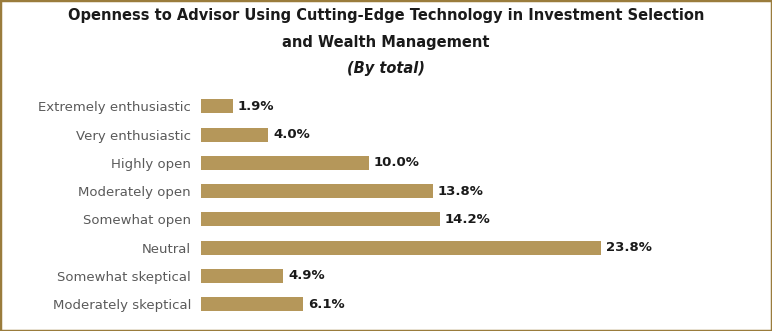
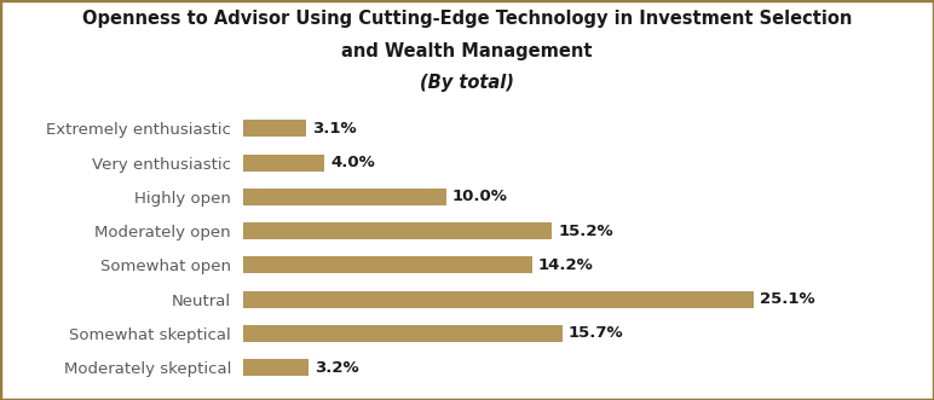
Extremely enthusiastic: 1.9% -> 3.1%
Moderately open: 13.8% -> 15.2%
Neutral: 23.8% -> 25.1%
Somewhat skeptical: 4.9% -> 15.7%
Moderately skeptical: 6.1% -> 3.2%
